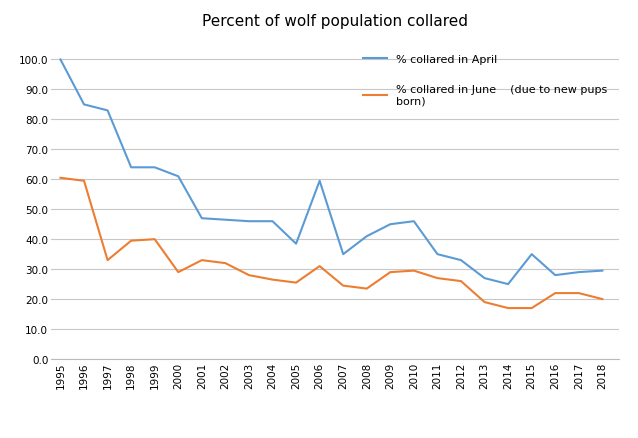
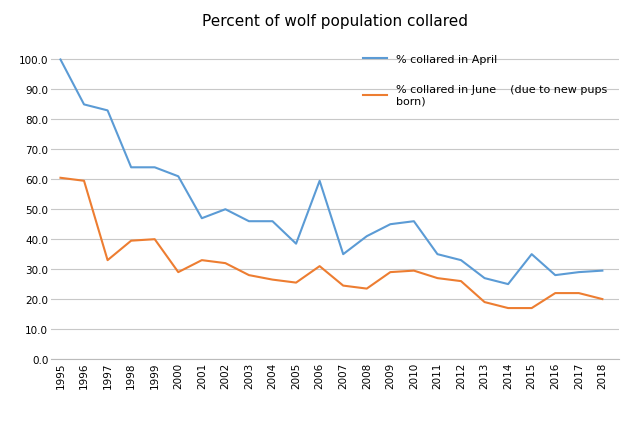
% collared in April/2002: 46.5 -> 50.0
